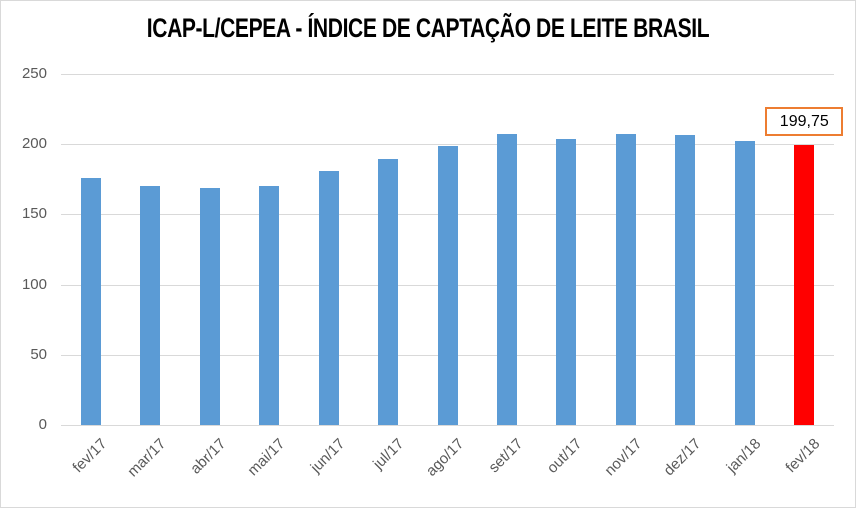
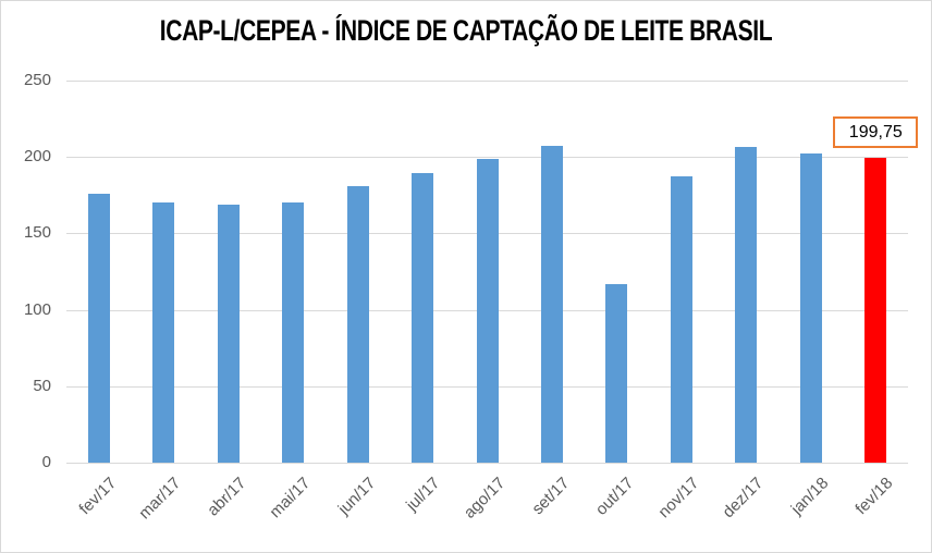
out/17: 204 -> 117
nov/17: 207 -> 187
